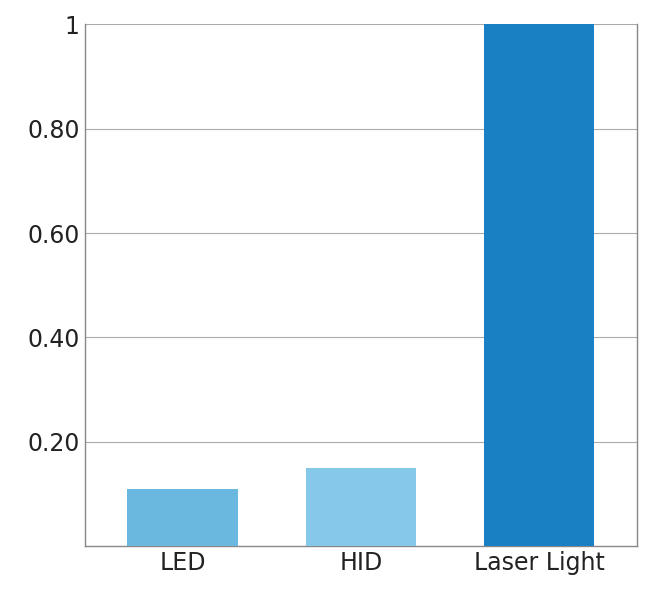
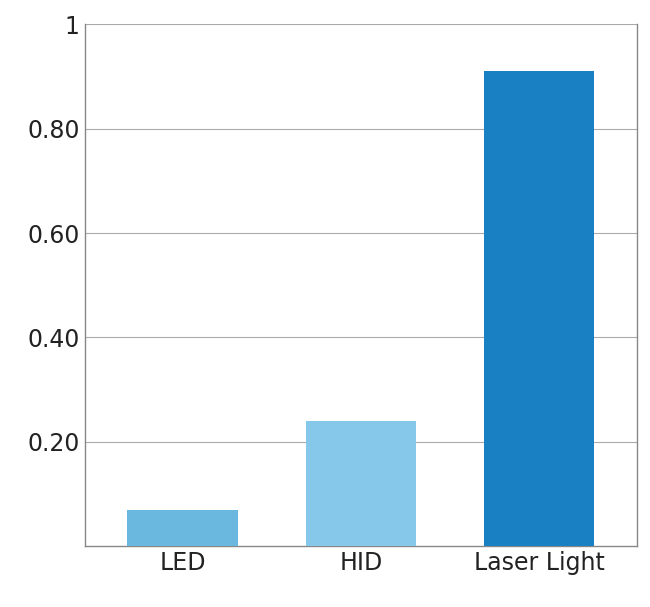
LED: 0.11 -> 0.07
HID: 0.15 -> 0.24
Laser Light: 1.00 -> 0.91
